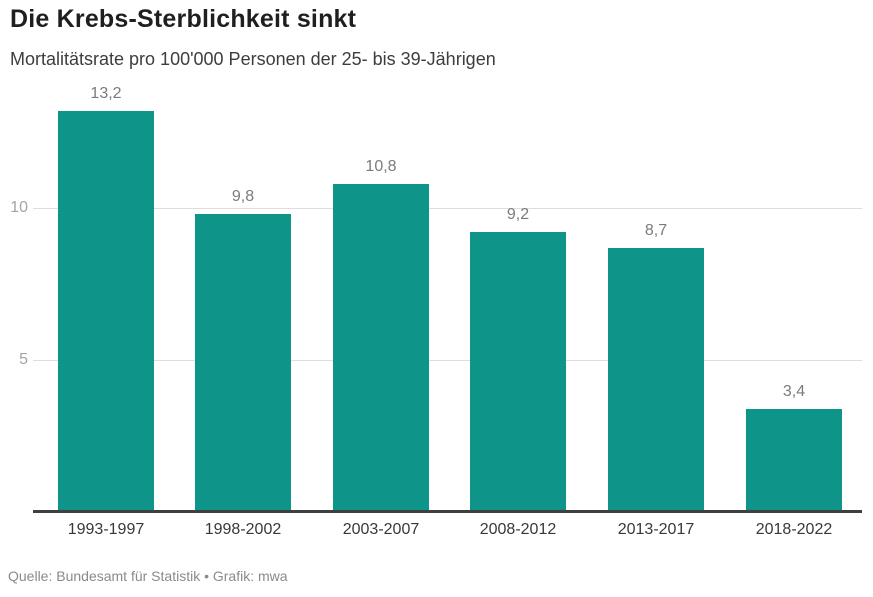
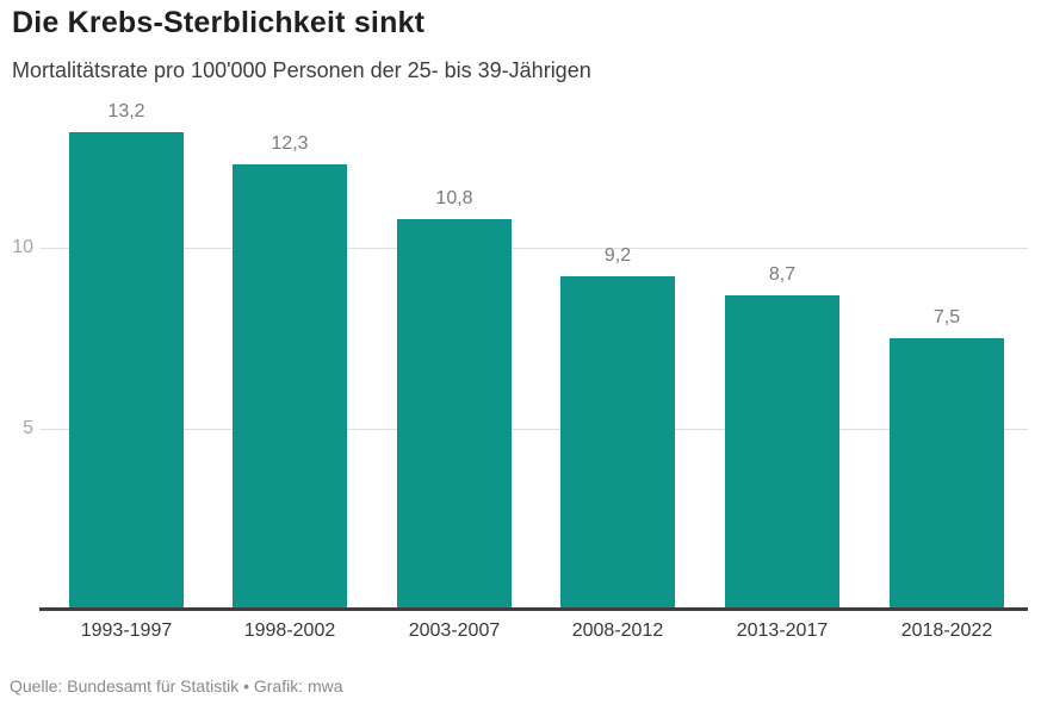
1998-2002: 9,8 -> 12,3
2018-2022: 3,4 -> 7,5
